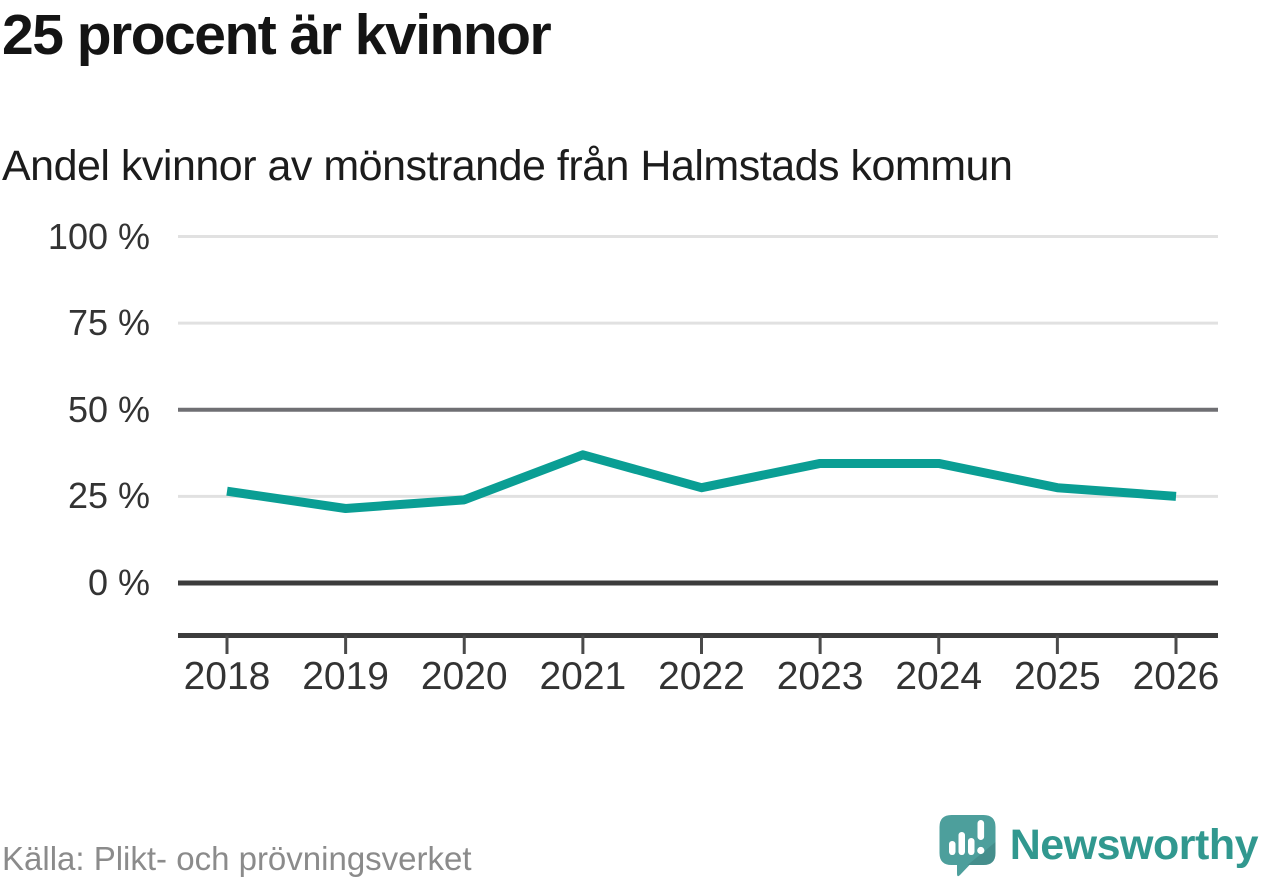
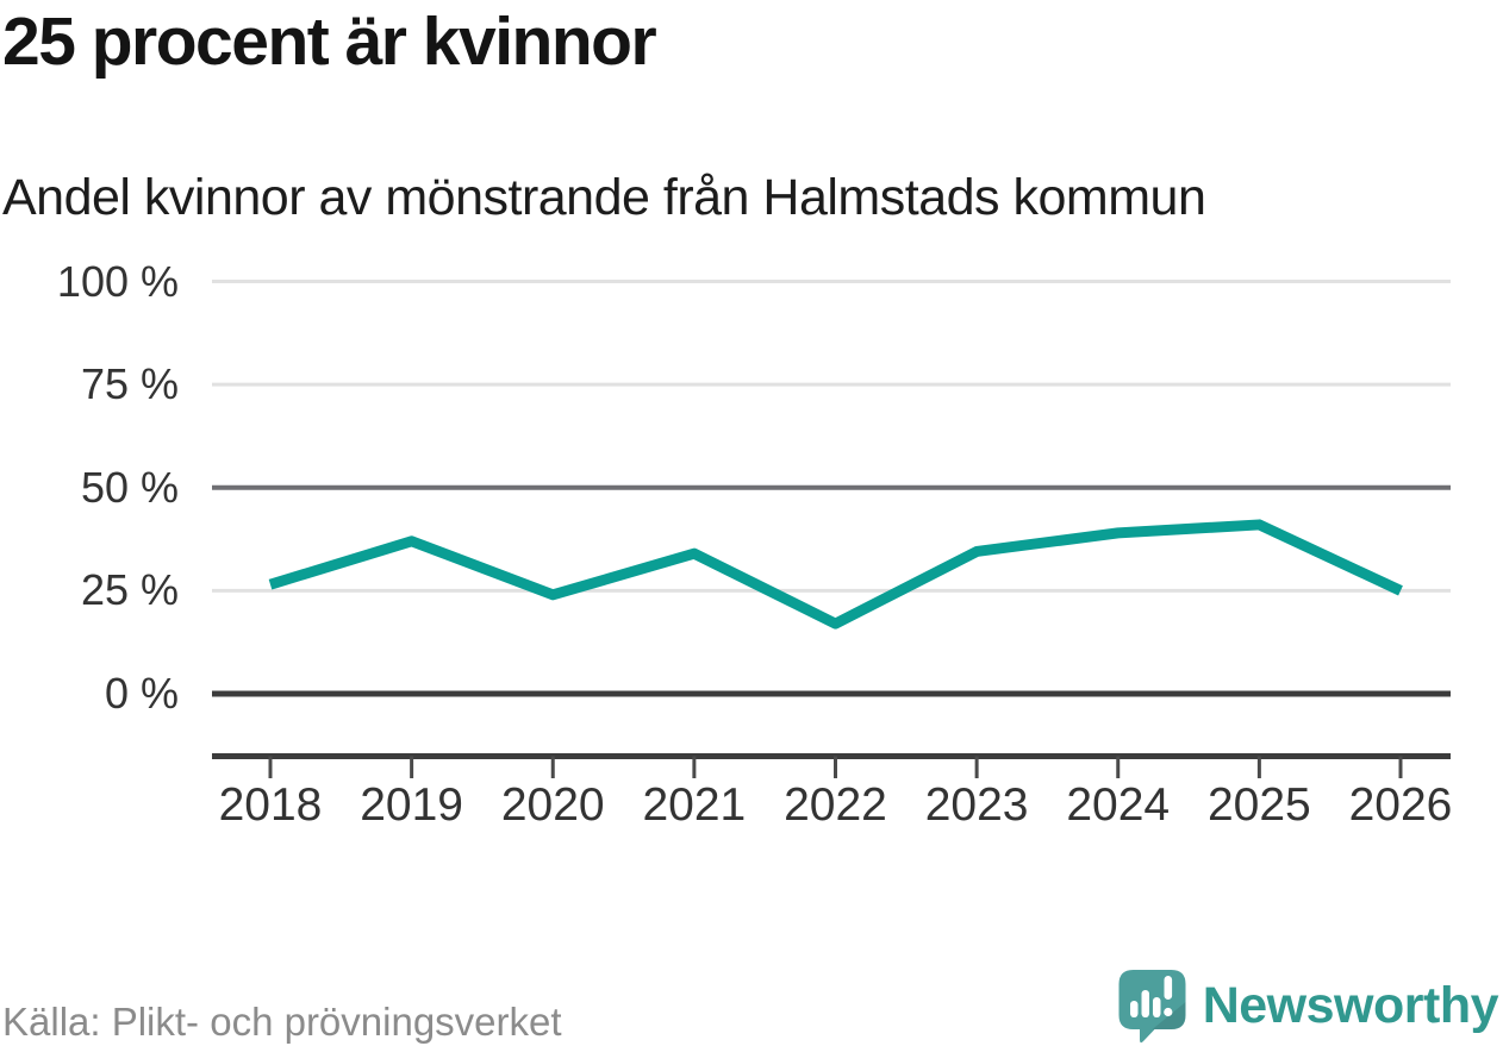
2019: 22% -> 37%
2021: 37% -> 34%
2022: 28% -> 17%
2024: 34% -> 39%
2025: 28% -> 41%
